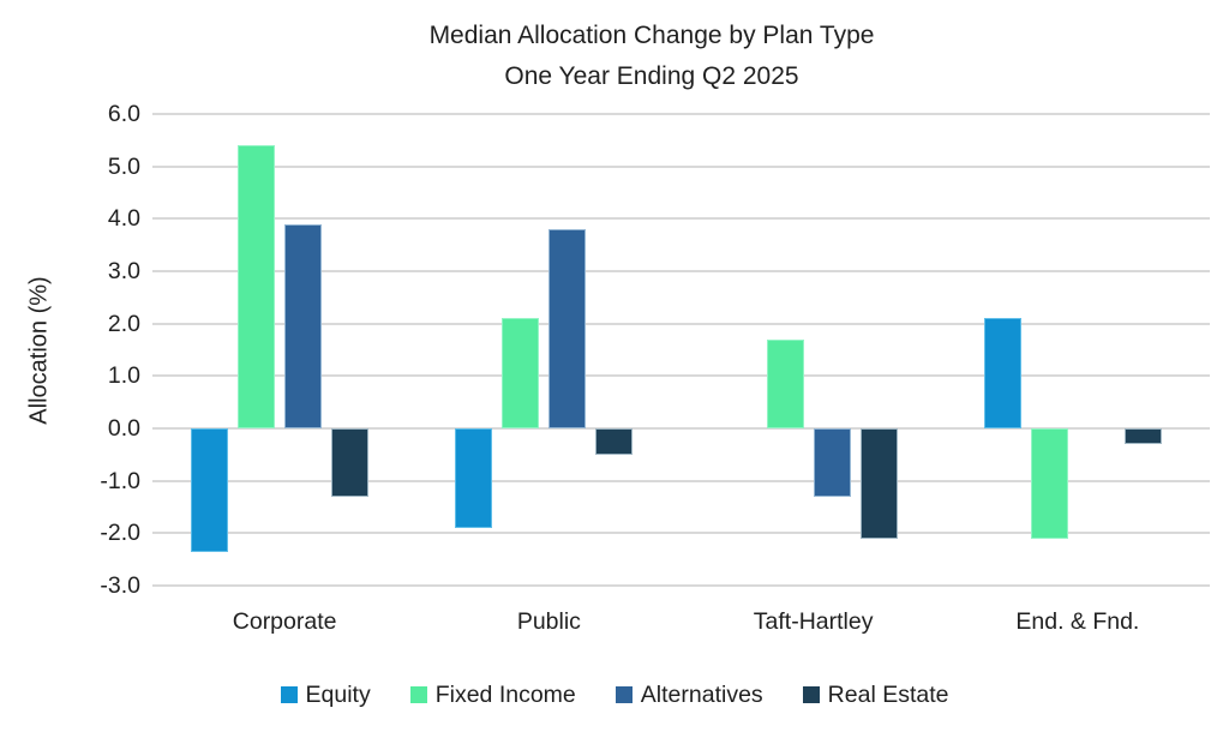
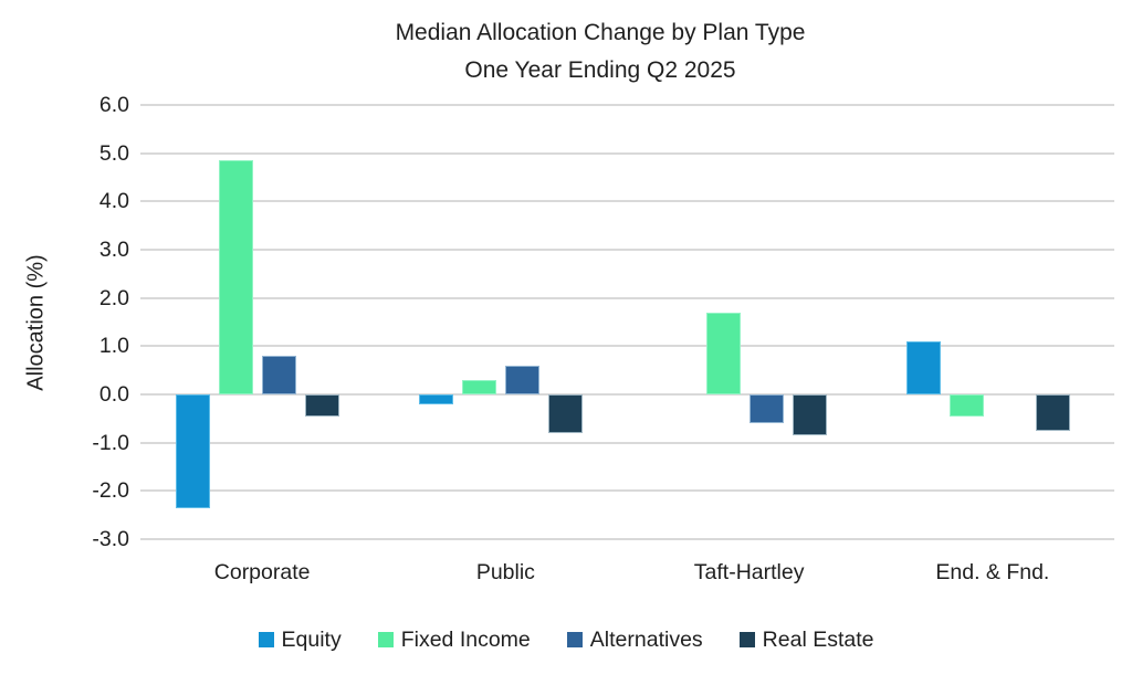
Fixed Income/Corporate: 5.4 -> 4.8
Alternatives/Corporate: 3.9 -> 0.8
Real Estate/Corporate: -1.3 -> -0.5
Equity/Public: -1.9 -> -0.2
Fixed Income/Public: 2.1 -> 0.3
Alternatives/Public: 3.8 -> 0.6
Real Estate/Public: -0.5 -> -0.8
Alternatives/Taft-Hartley: -1.3 -> -0.6
Real Estate/Taft-Hartley: -2.1 -> -0.8
Equity/End. & Fnd.: 2.1 -> 1.1
Fixed Income/End. & Fnd.: -2.1 -> -0.5
Real Estate/End. & Fnd.: -0.3 -> -0.8
